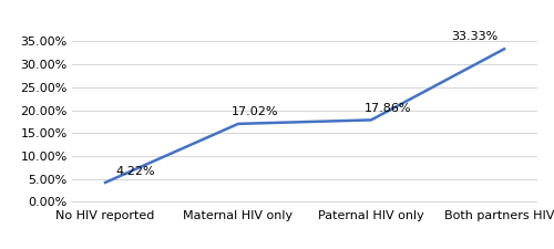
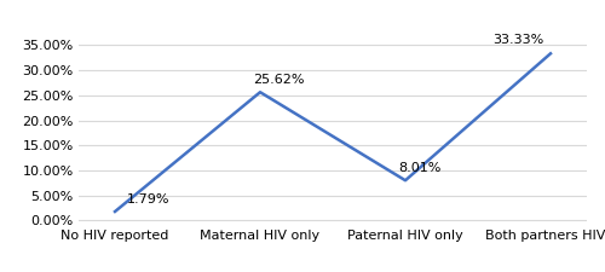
No HIV reported: 4.22% -> 1.79%
Maternal HIV only: 17.02% -> 25.62%
Paternal HIV only: 17.86% -> 8.01%
